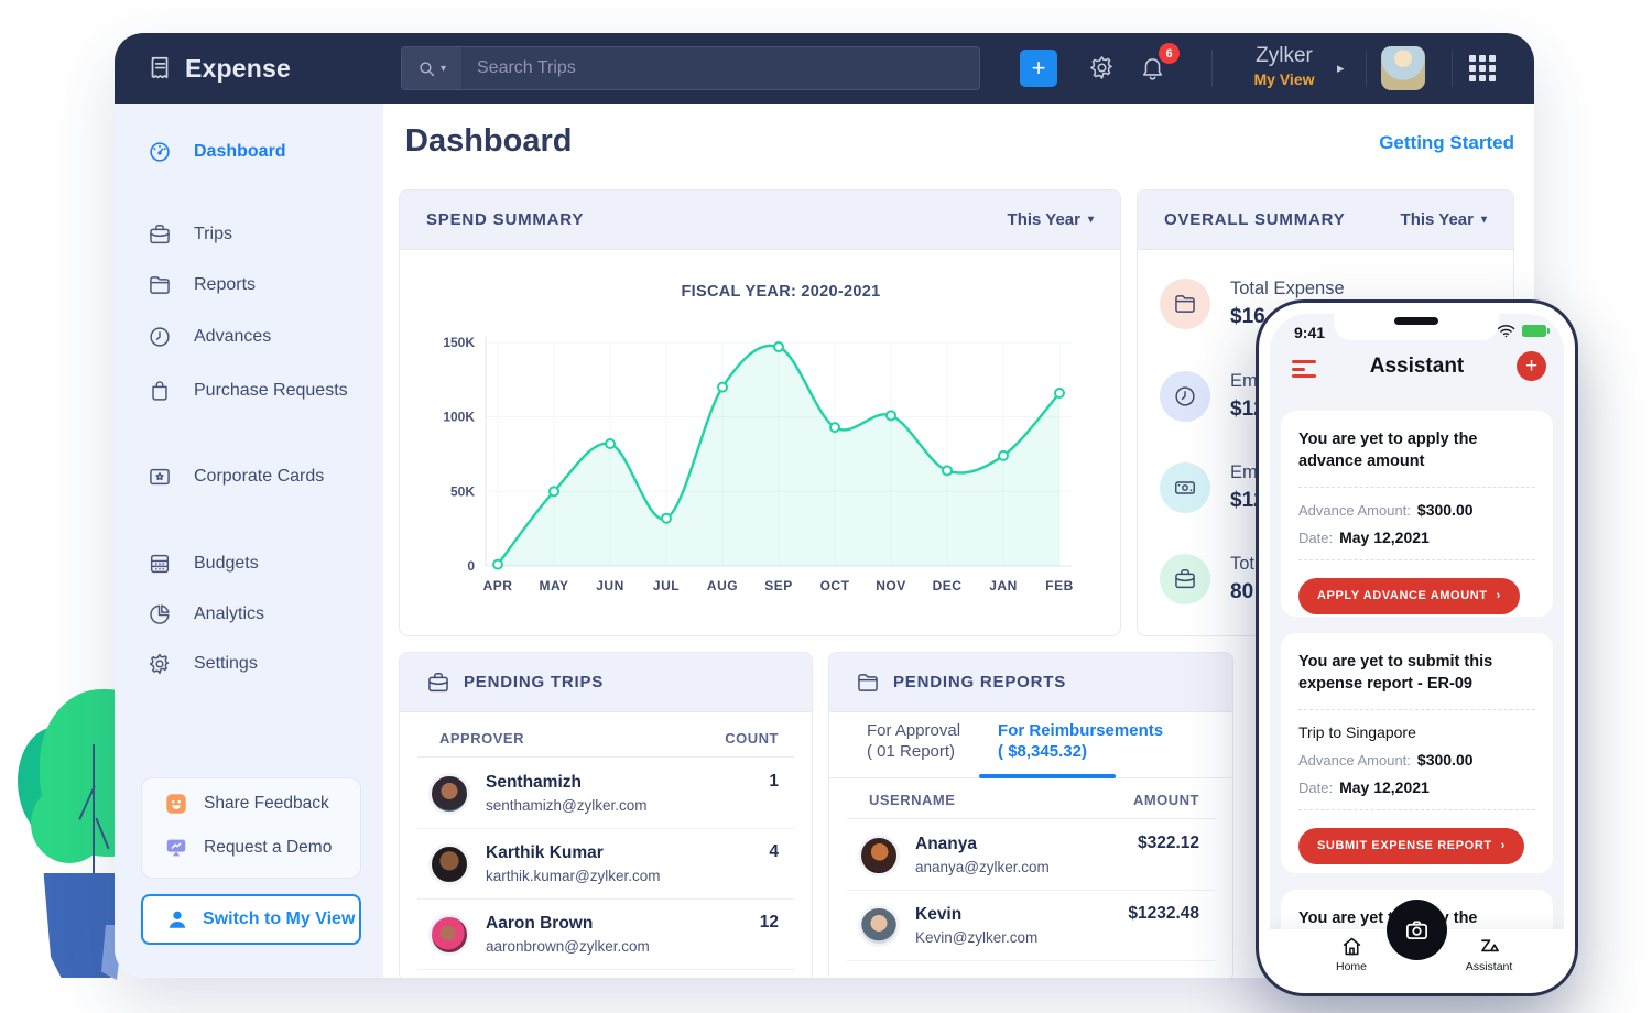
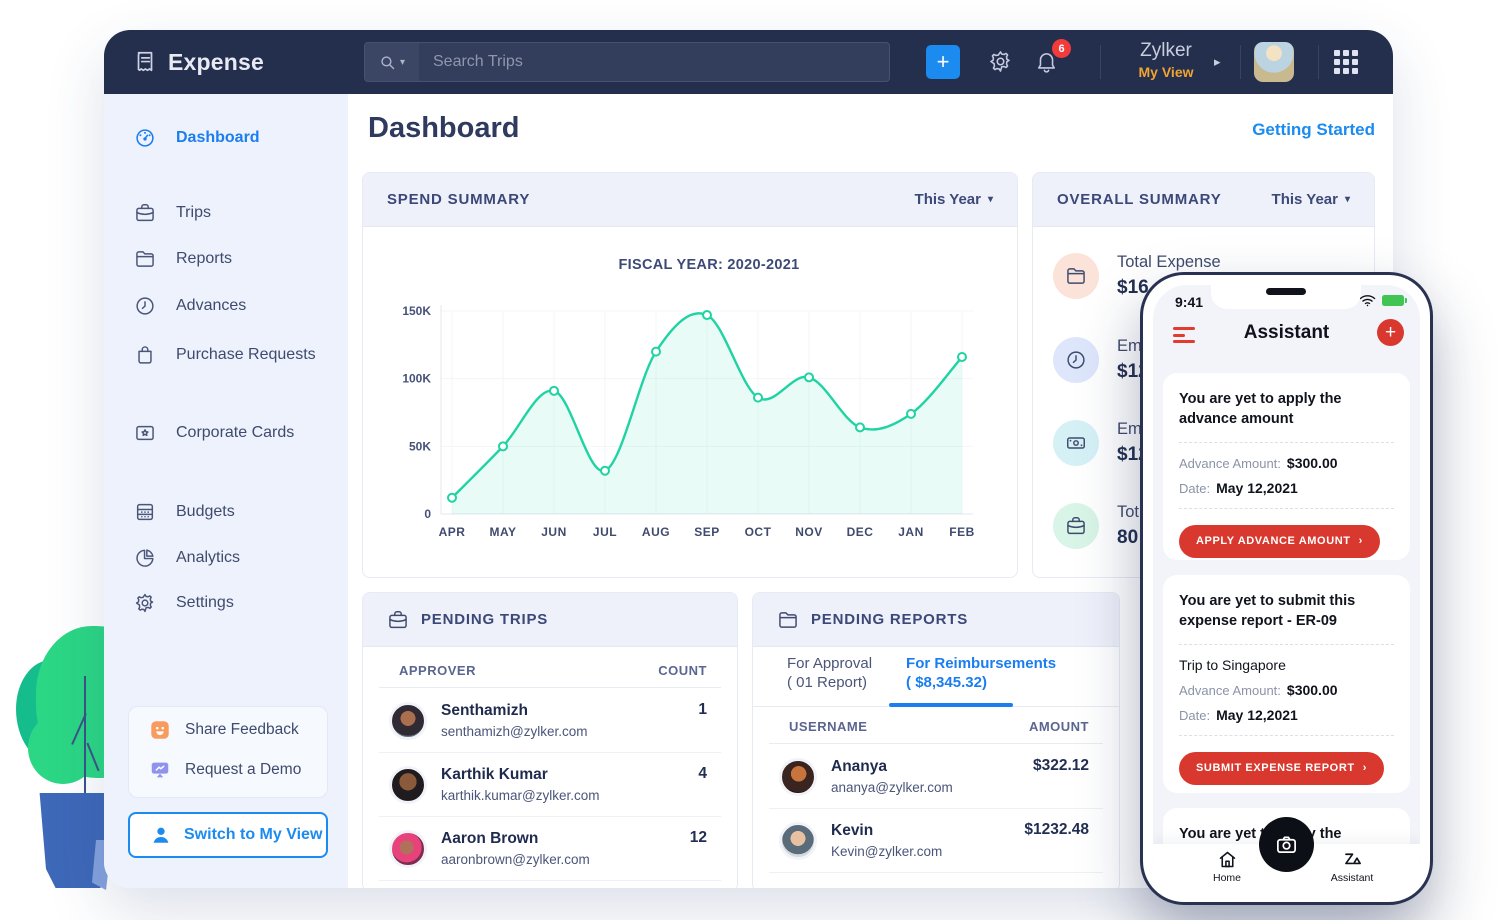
APR: 1K -> 12K
JUN: 82K -> 91K
OCT: 93K -> 86K
